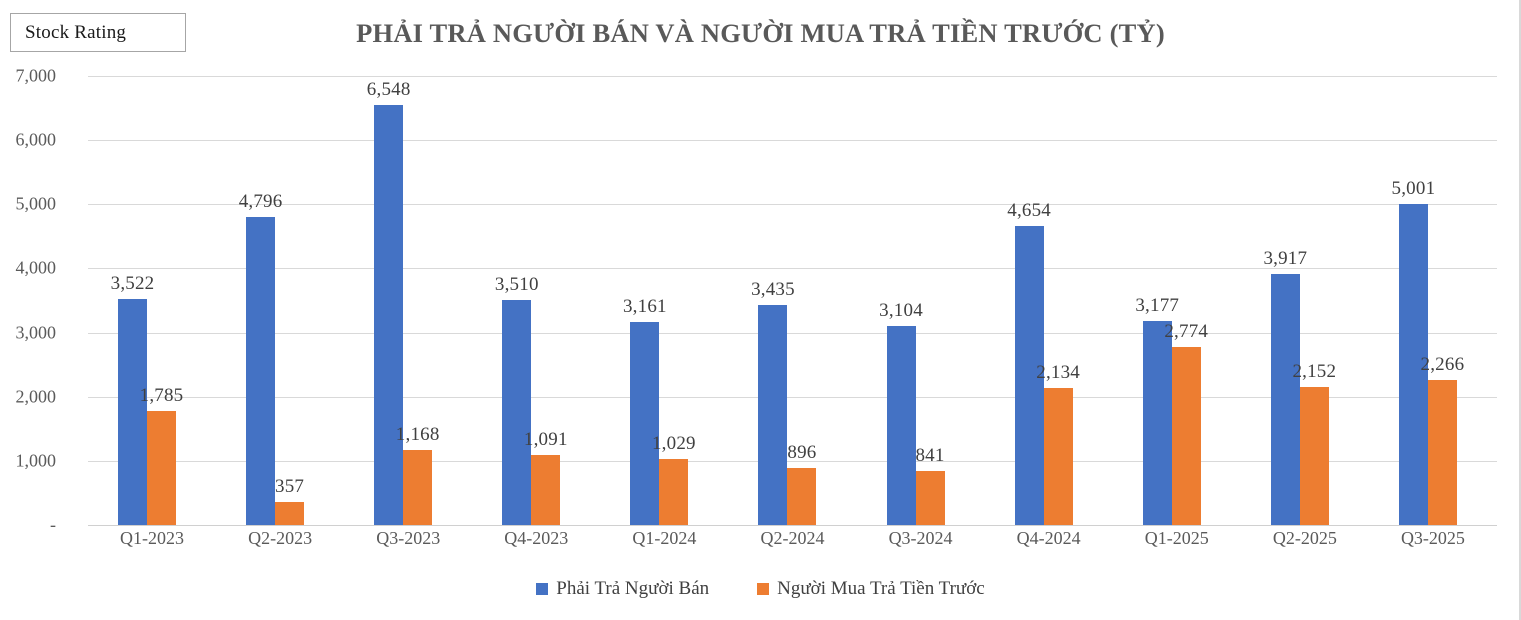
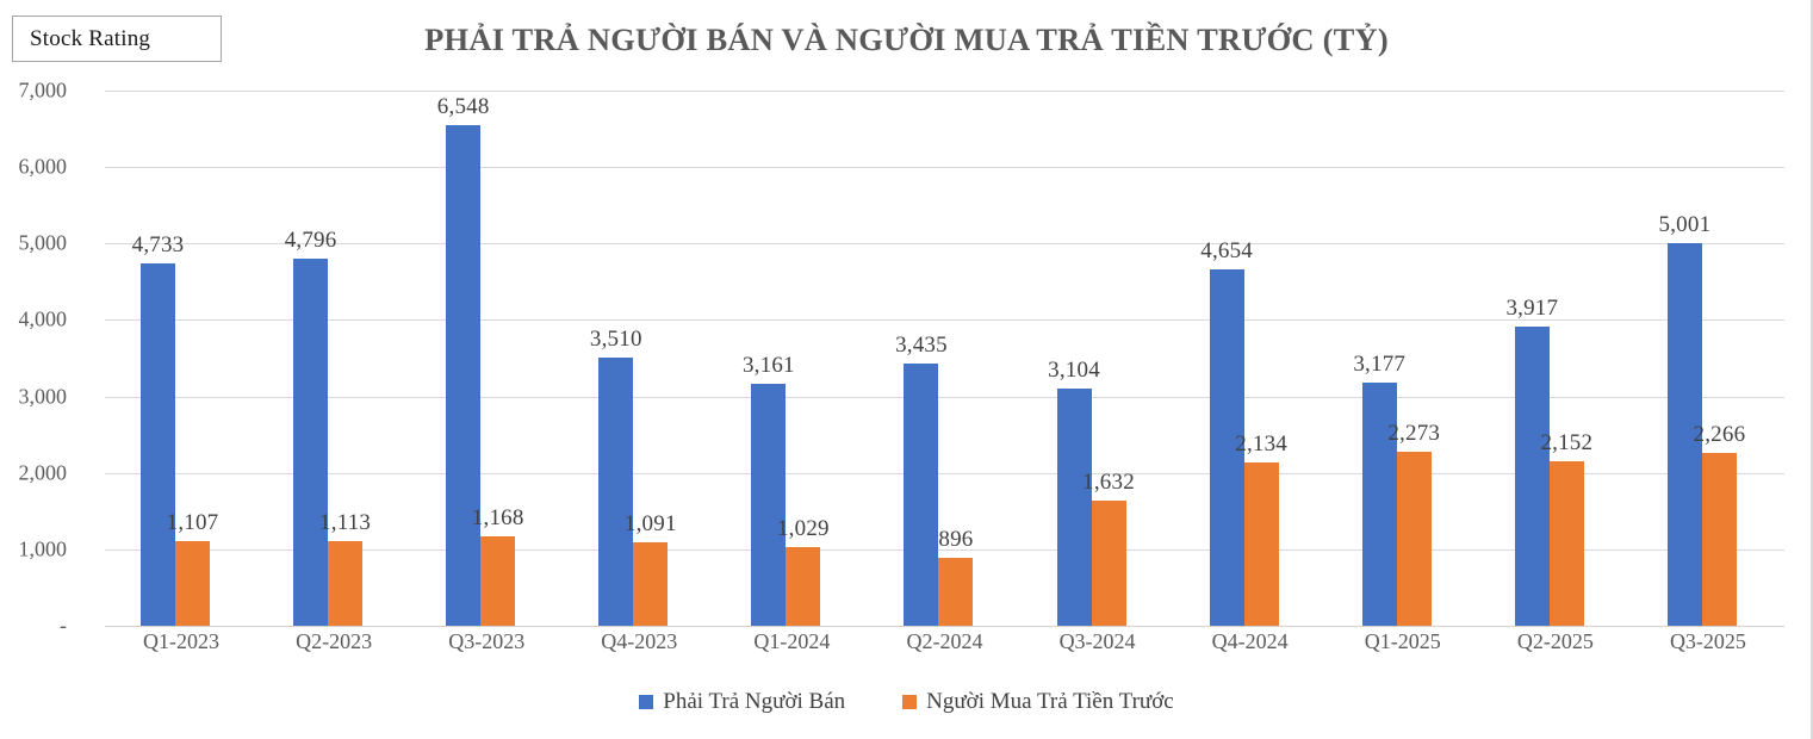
Phải Trả Người Bán/Q1-2023: 3,522 -> 4,733
Người Mua Trả Tiền Trước/Q1-2023: 1,785 -> 1,107
Người Mua Trả Tiền Trước/Q2-2023: 357 -> 1,113
Người Mua Trả Tiền Trước/Q3-2024: 841 -> 1,632
Người Mua Trả Tiền Trước/Q1-2025: 2,774 -> 2,273
